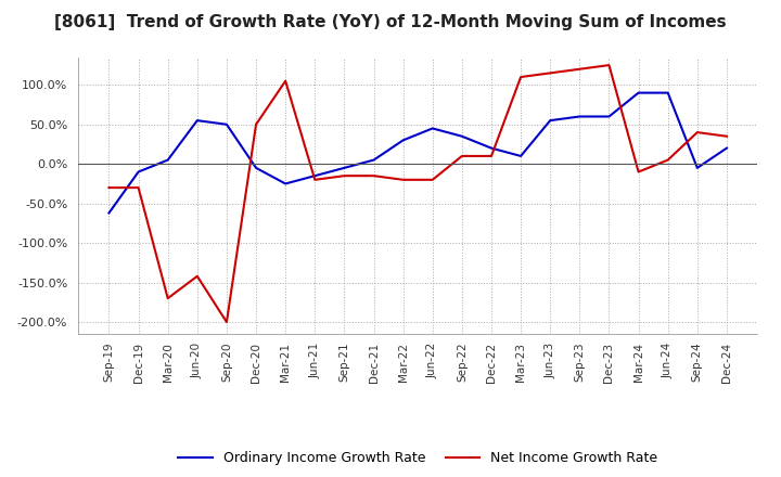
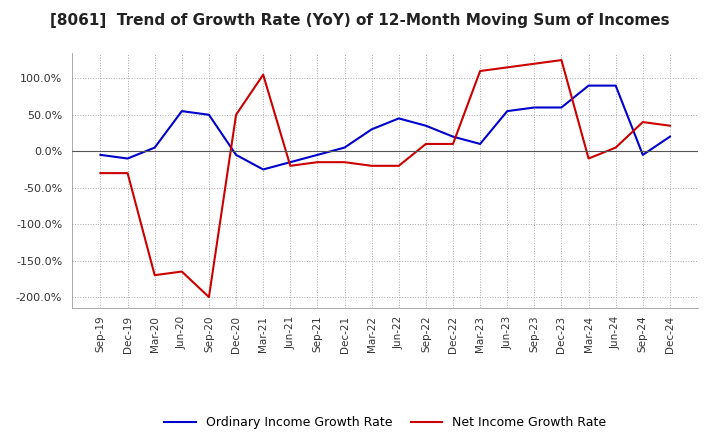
Ordinary Income Growth Rate/Sep-19: -62% -> -5%
Net Income Growth Rate/Jun-20: -142% -> -165%
